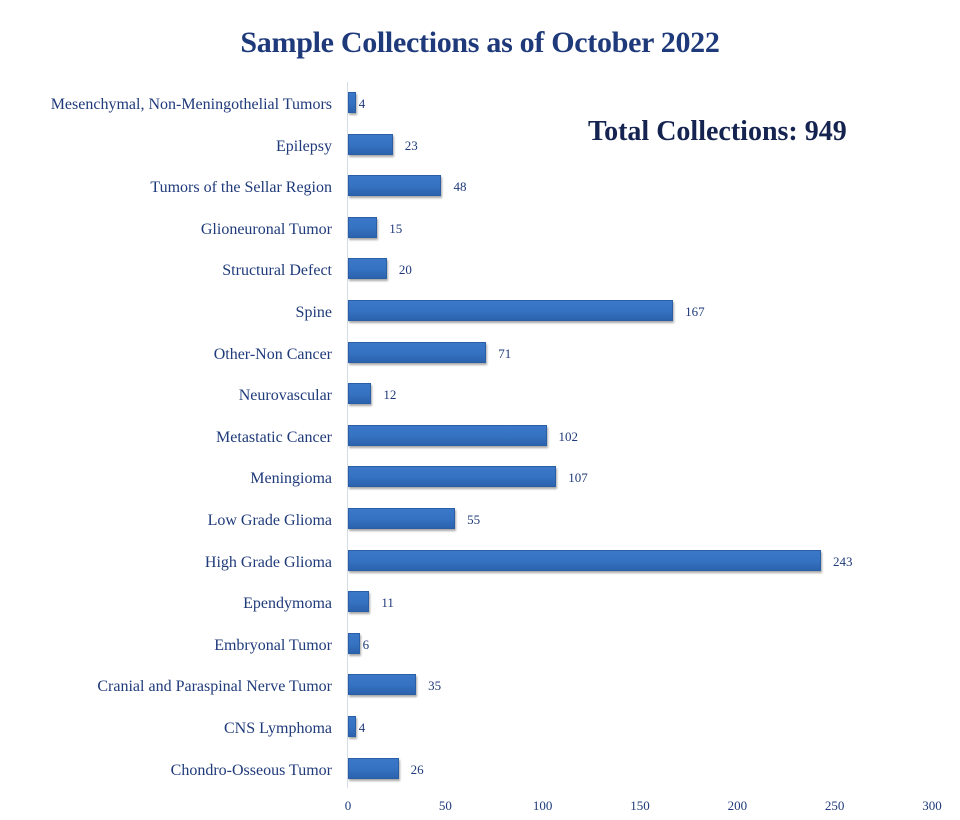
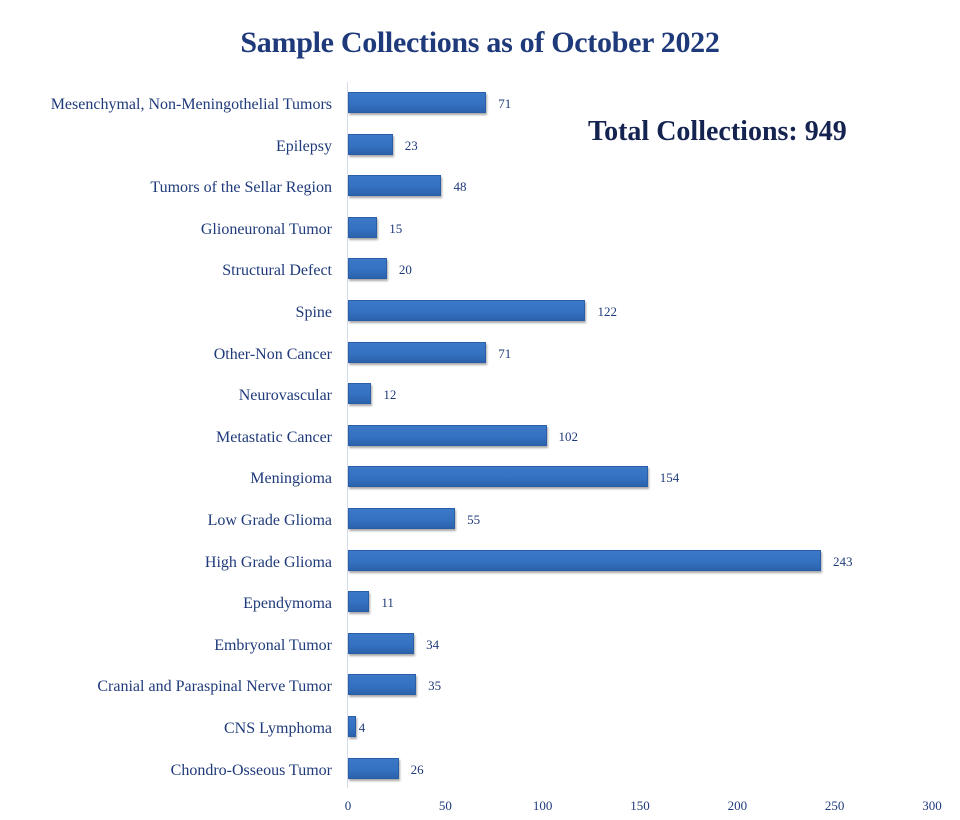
Mesenchymal, Non-Meningothelial Tumors: 4 -> 71
Spine: 167 -> 122
Meningioma: 107 -> 154
Embryonal Tumor: 6 -> 34
